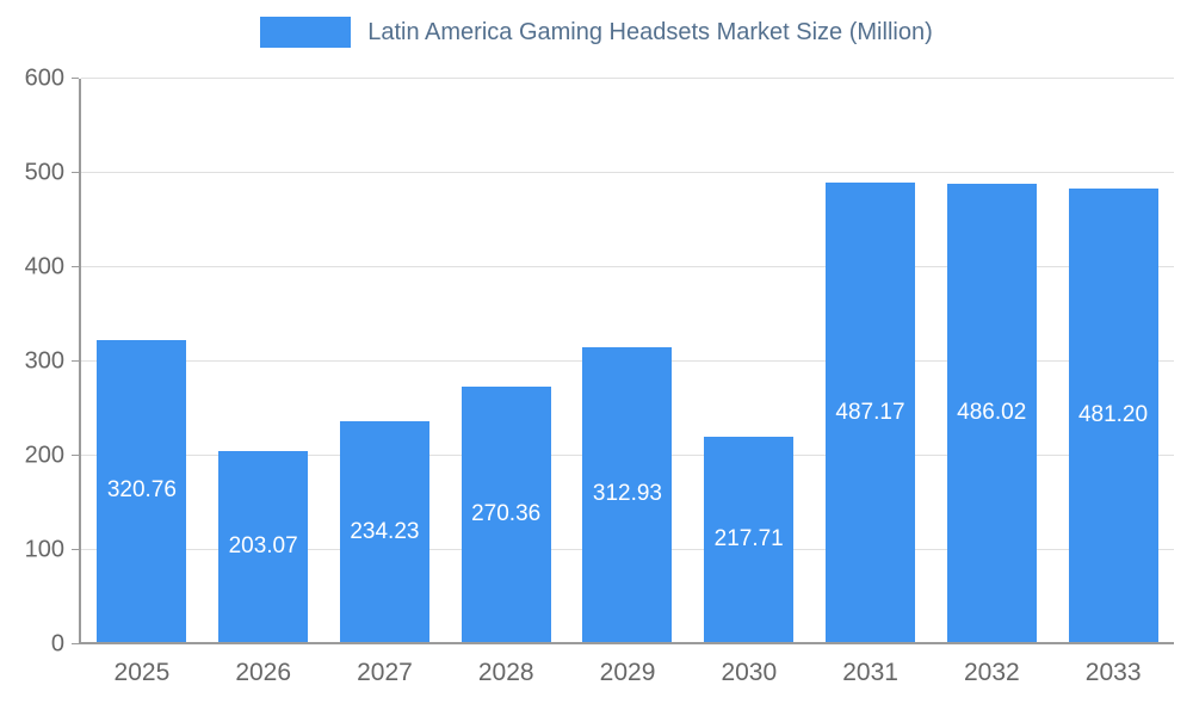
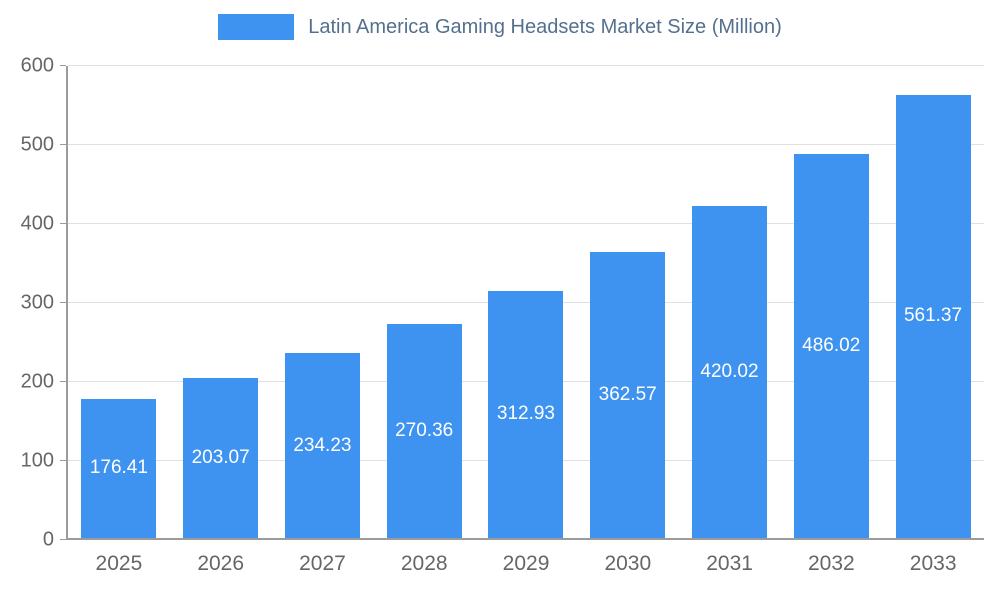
2025: 320.76 -> 176.41
2030: 217.71 -> 362.57
2031: 487.17 -> 420.02
2033: 481.20 -> 561.37
